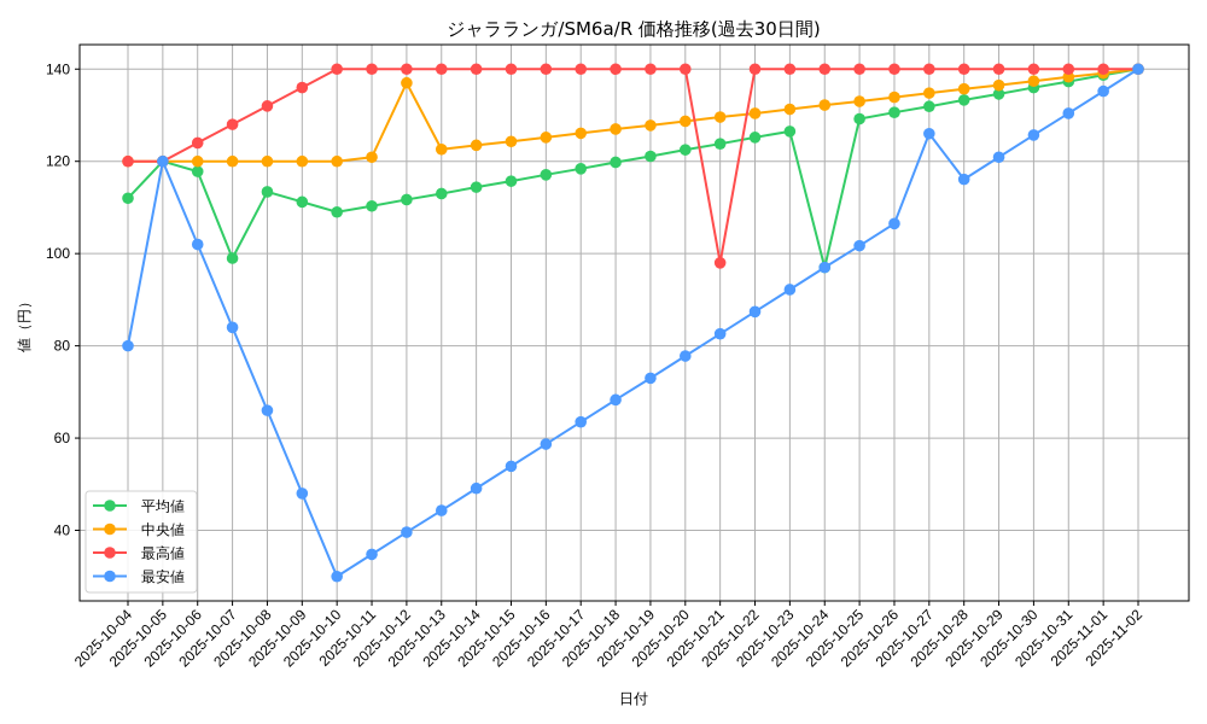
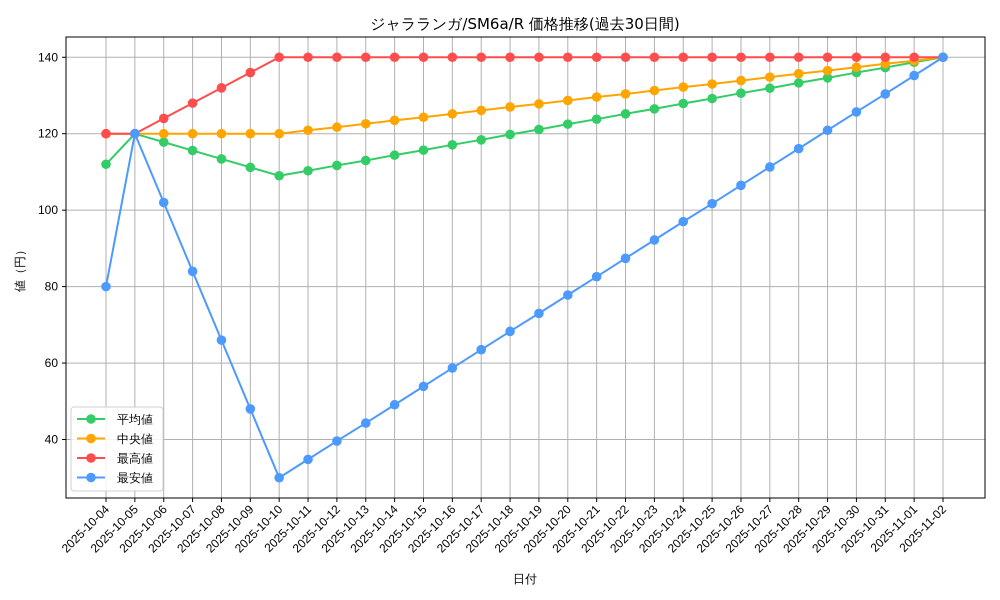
平均値/2025-10-07: 99 -> 116
中央値/2025-10-12: 137 -> 122
最高値/2025-10-21: 98 -> 140
平均値/2025-10-24: 97 -> 128
最安値/2025-10-27: 126 -> 111
